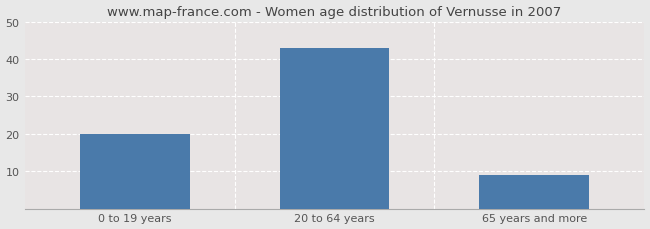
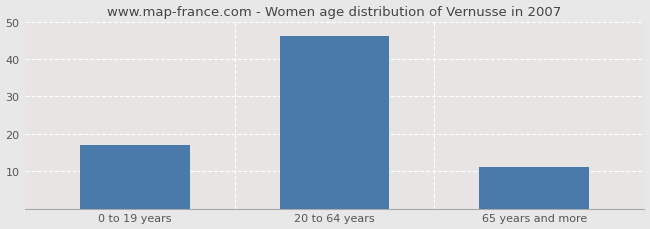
0 to 19 years: 20 -> 17
20 to 64 years: 43 -> 46
65 years and more: 9 -> 11
